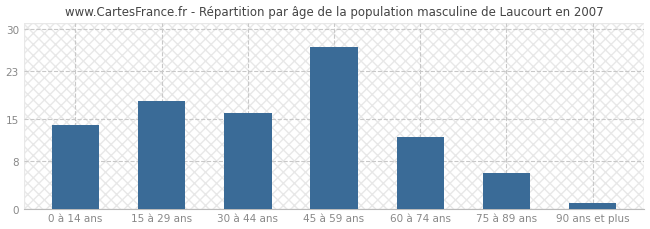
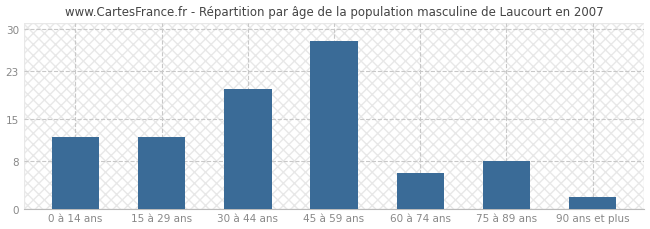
0 à 14 ans: 14 -> 12
15 à 29 ans: 18 -> 12
30 à 44 ans: 16 -> 20
45 à 59 ans: 27 -> 28
60 à 74 ans: 12 -> 6
75 à 89 ans: 6 -> 8
90 ans et plus: 1 -> 2
